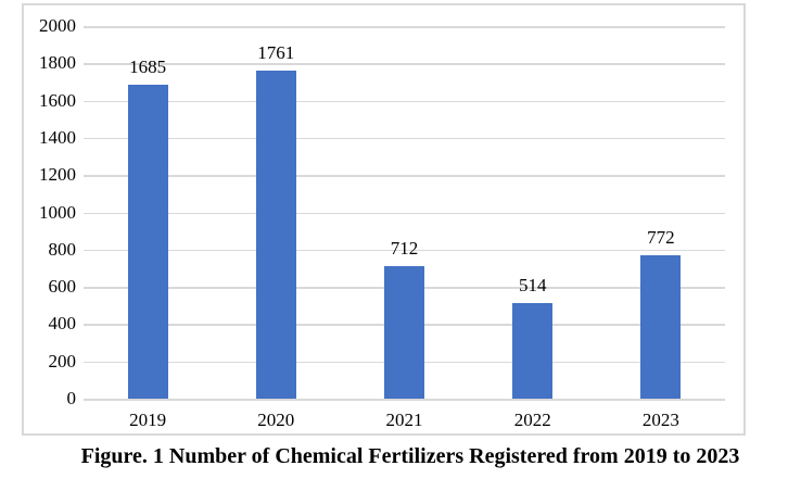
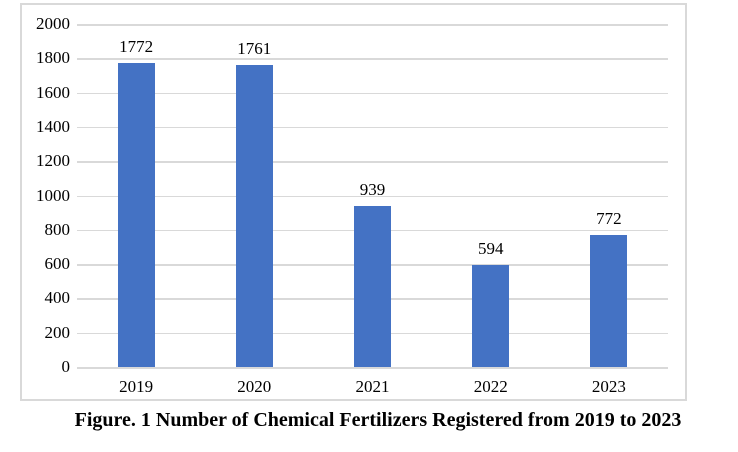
2019: 1685 -> 1772
2021: 712 -> 939
2022: 514 -> 594
